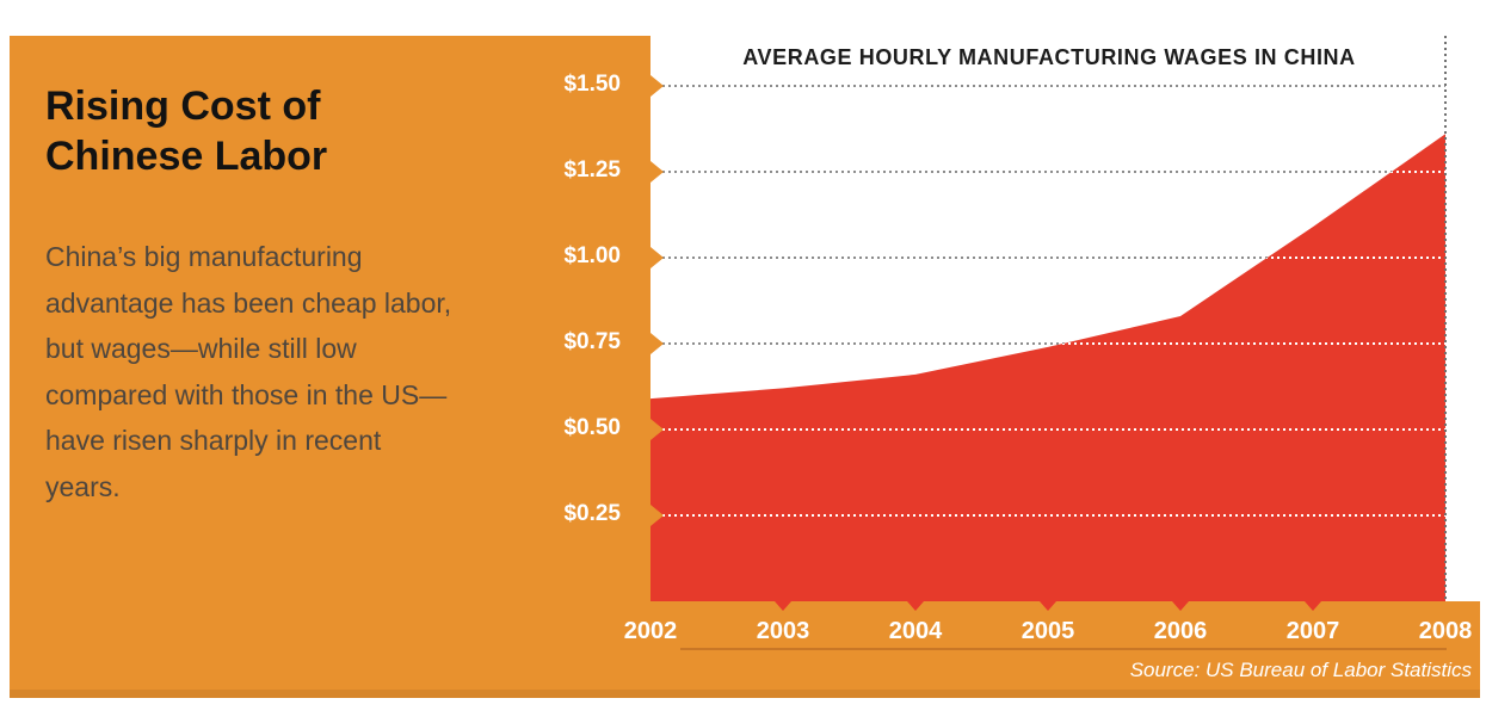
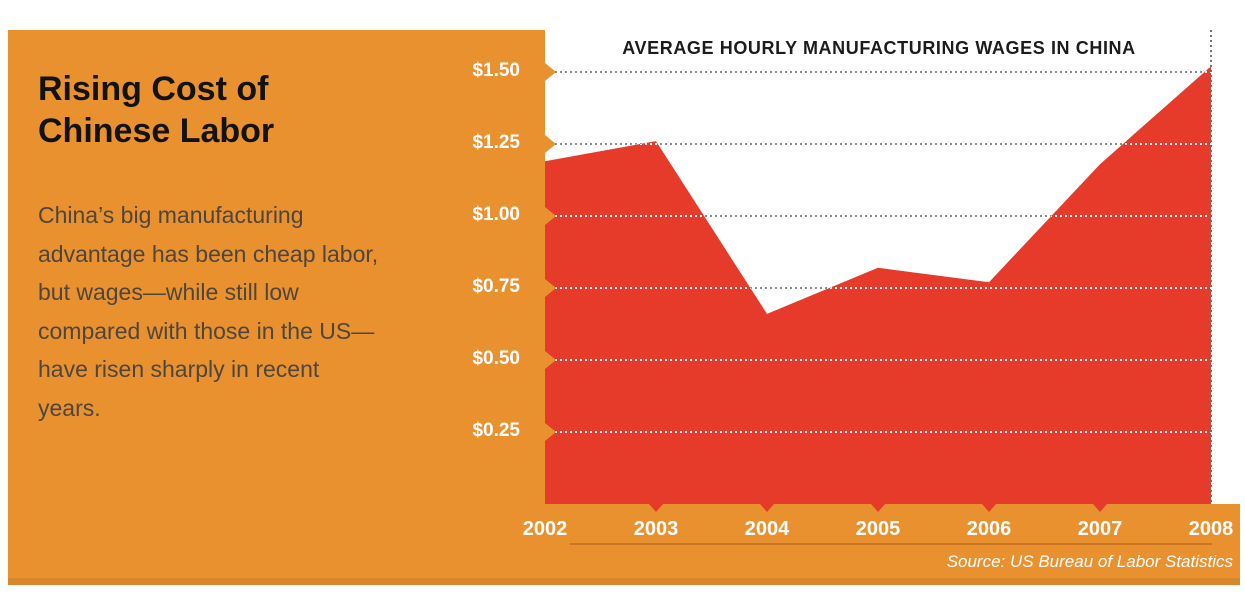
2002: $0.59 -> $1.19
2003: $0.62 -> $1.26
2005: $0.74 -> $0.82
2006: $0.83 -> $0.77
2007: $1.09 -> $1.18
2008: $1.36 -> $1.52
